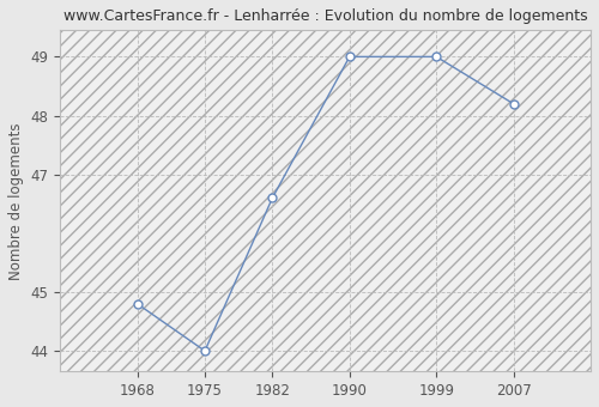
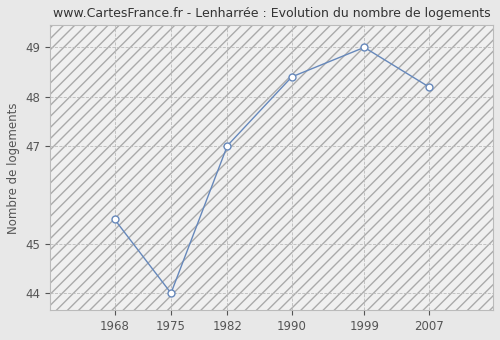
1968: 44.8 -> 45.5
1982: 46.6 -> 47.0
1990: 49.0 -> 48.4
